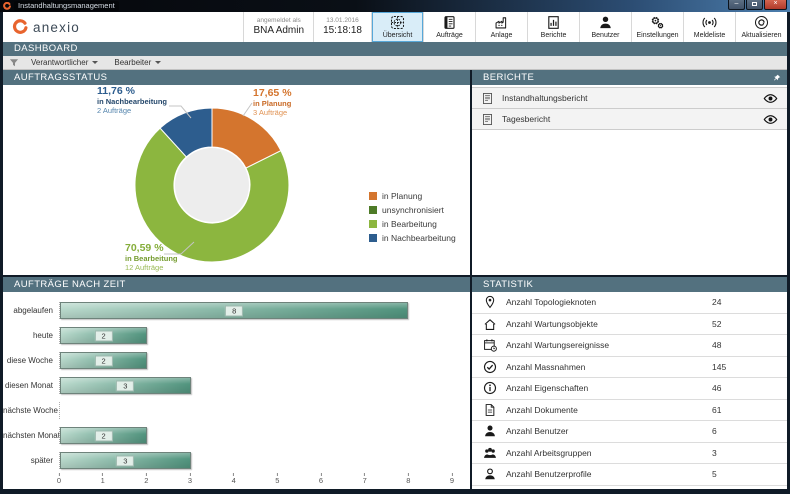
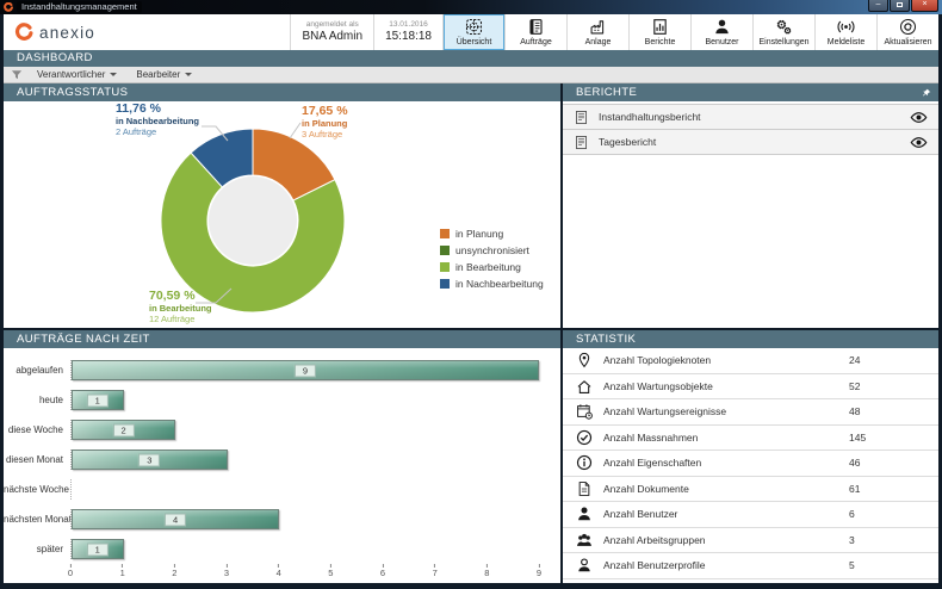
AUFTRÄGE NACH ZEIT/abgelaufen: 8 -> 9
AUFTRÄGE NACH ZEIT/heute: 2 -> 1
AUFTRÄGE NACH ZEIT/nächsten Monat: 2 -> 4
AUFTRÄGE NACH ZEIT/später: 3 -> 1
